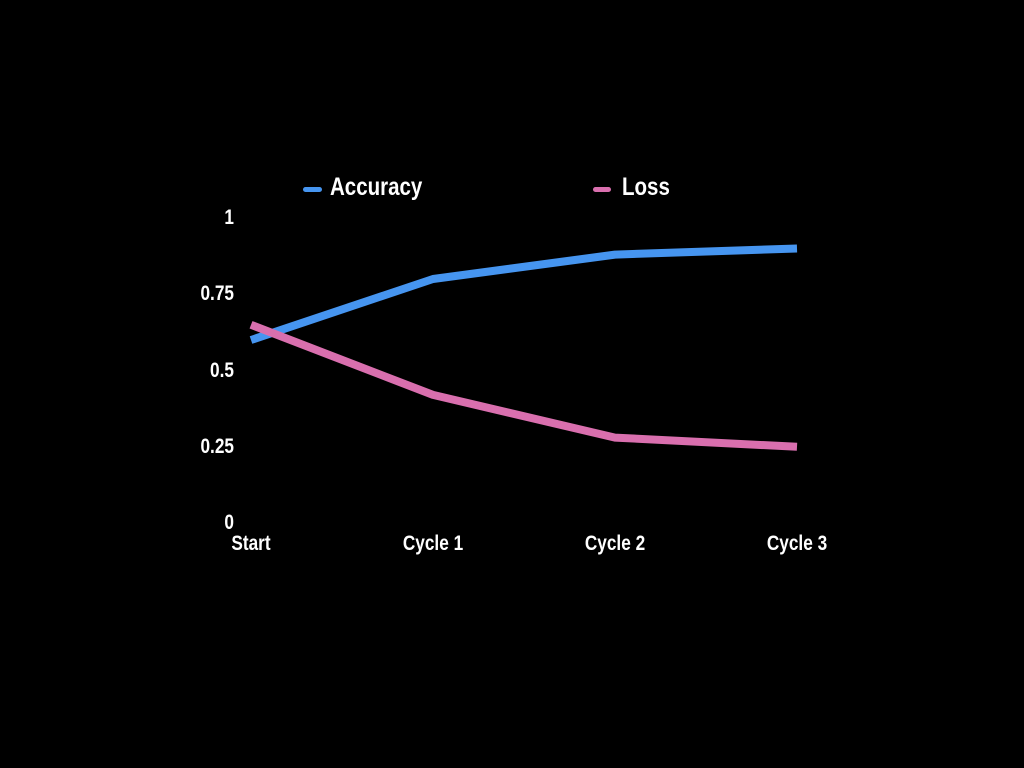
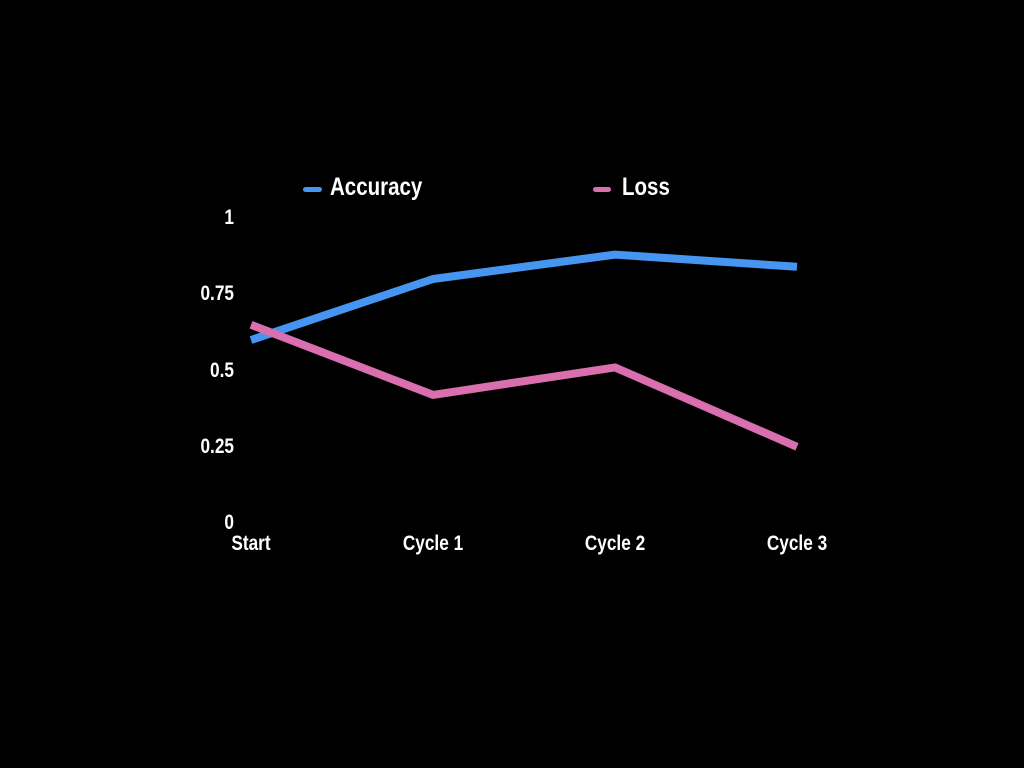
Loss/Cycle 2: 0.28 -> 0.51
Accuracy/Cycle 3: 0.90 -> 0.84
